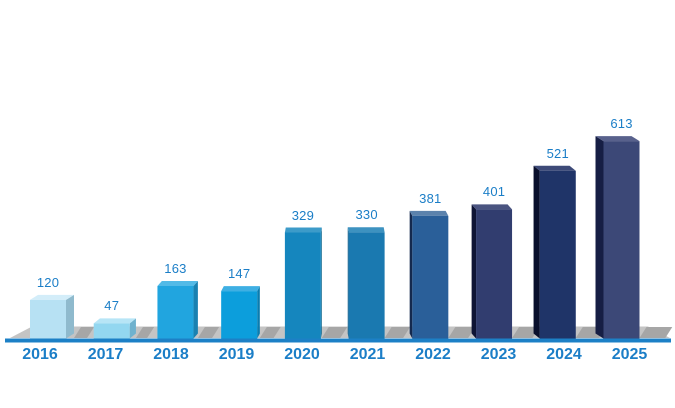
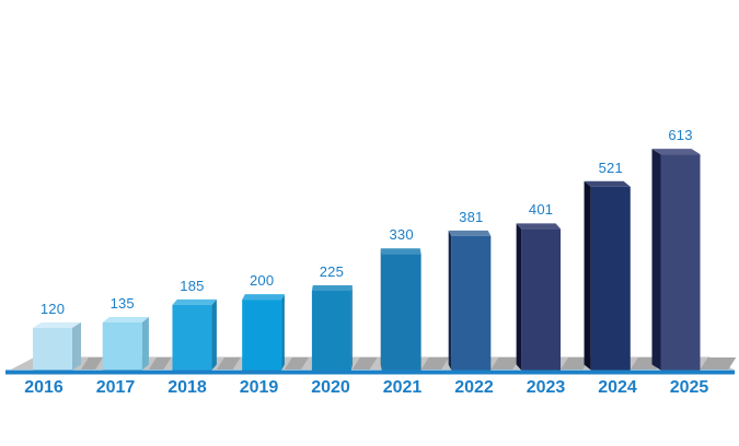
2017: 47 -> 135
2018: 163 -> 185
2019: 147 -> 200
2020: 329 -> 225
